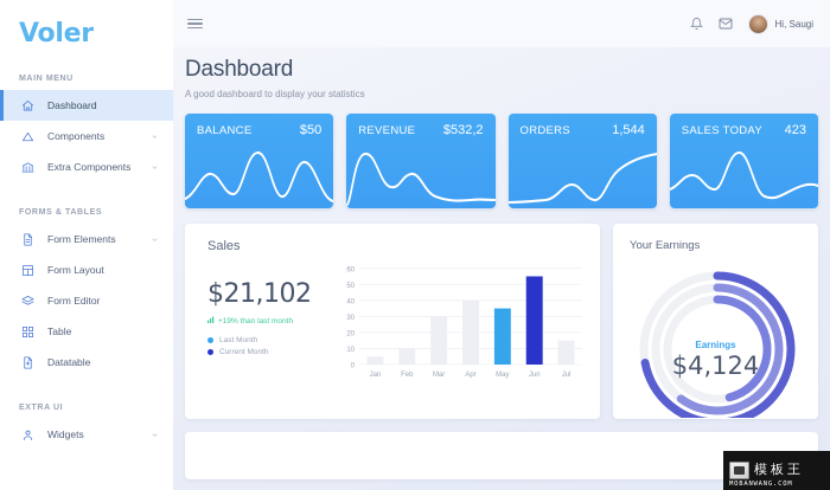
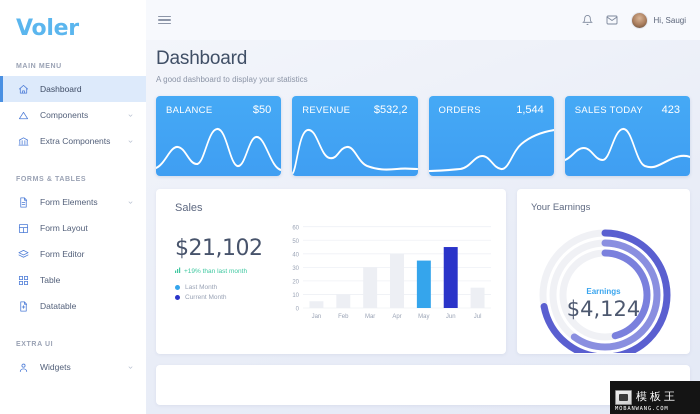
Jun: 55 -> 45
